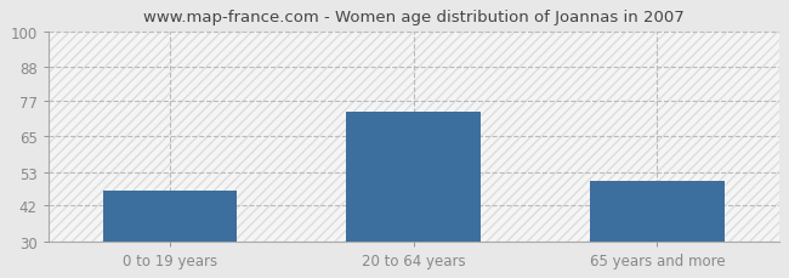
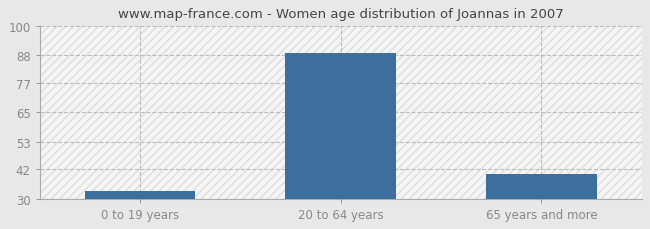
0 to 19 years: 47 -> 33
20 to 64 years: 73 -> 89
65 years and more: 50 -> 40
